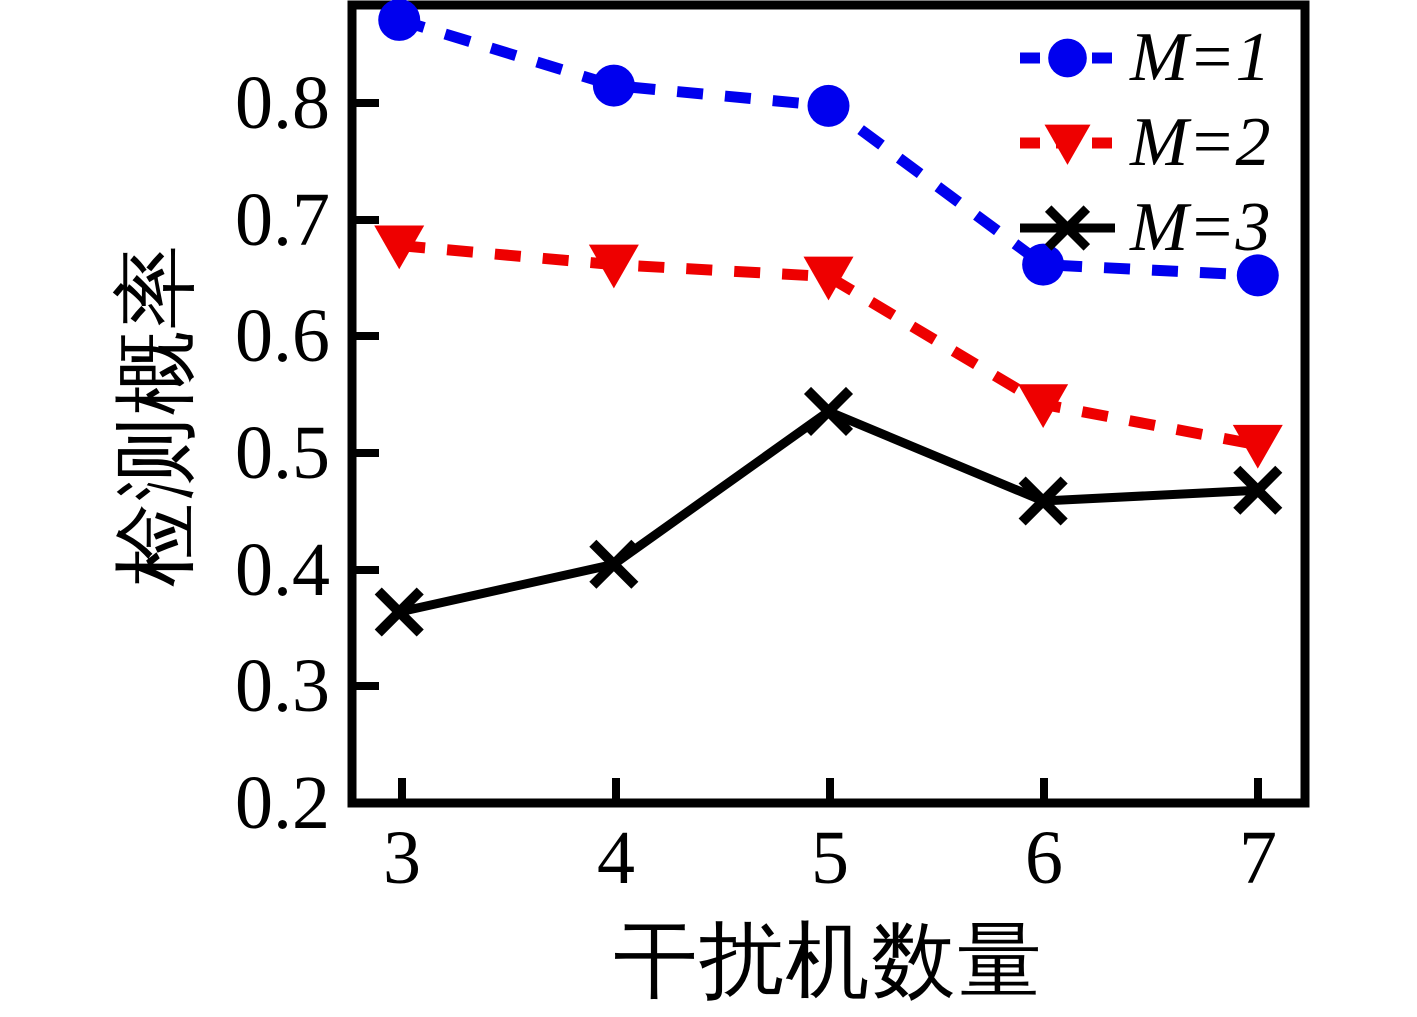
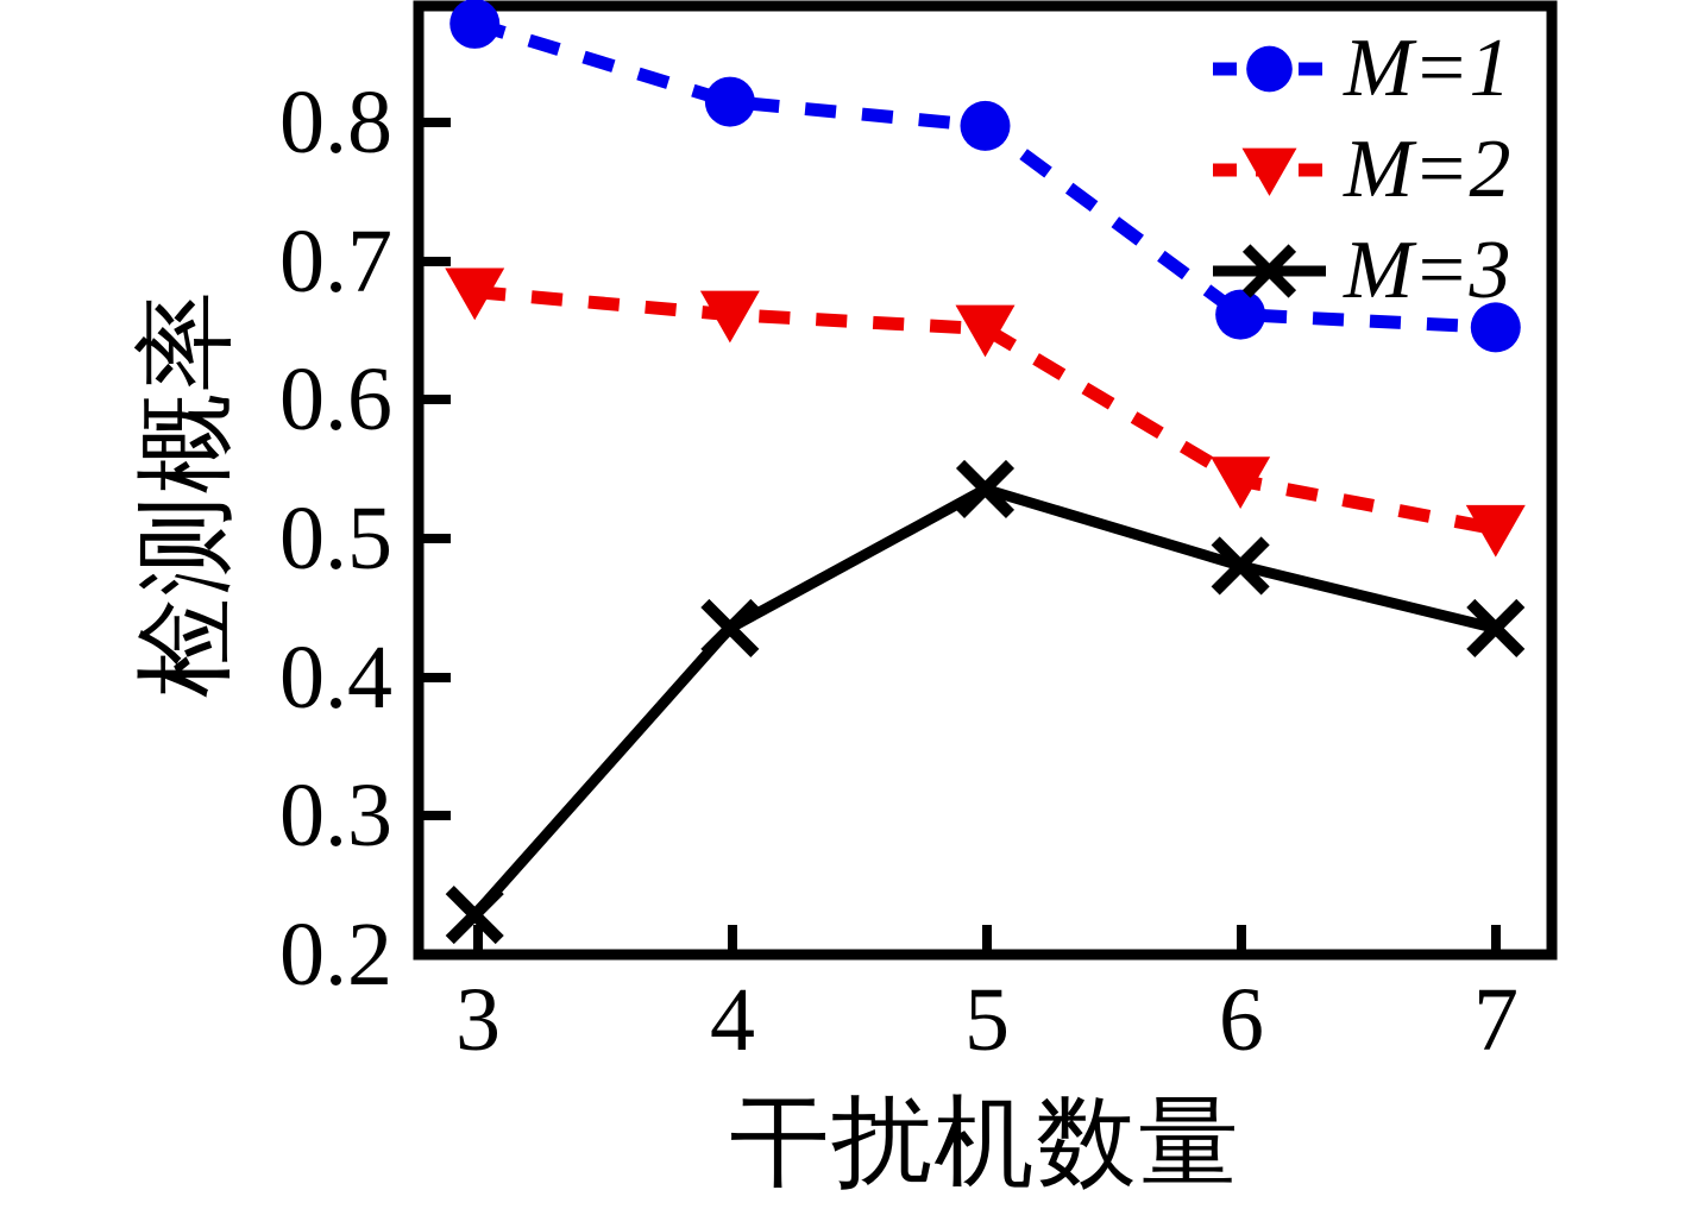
M=3/3: 0.360 -> 0.228
M=3/4: 0.400 -> 0.430
M=3/6: 0.453 -> 0.474
M=3/7: 0.462 -> 0.430
